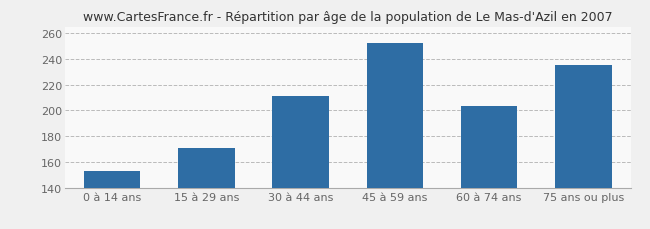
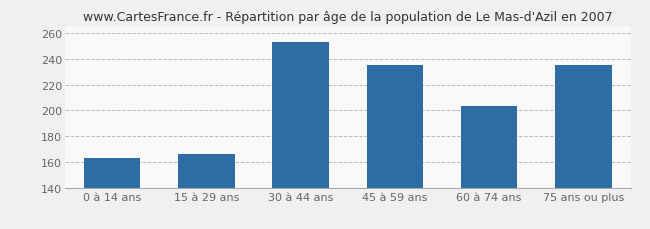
0 à 14 ans: 153 -> 163
15 à 29 ans: 171 -> 166
30 à 44 ans: 211 -> 253
45 à 59 ans: 252 -> 235
